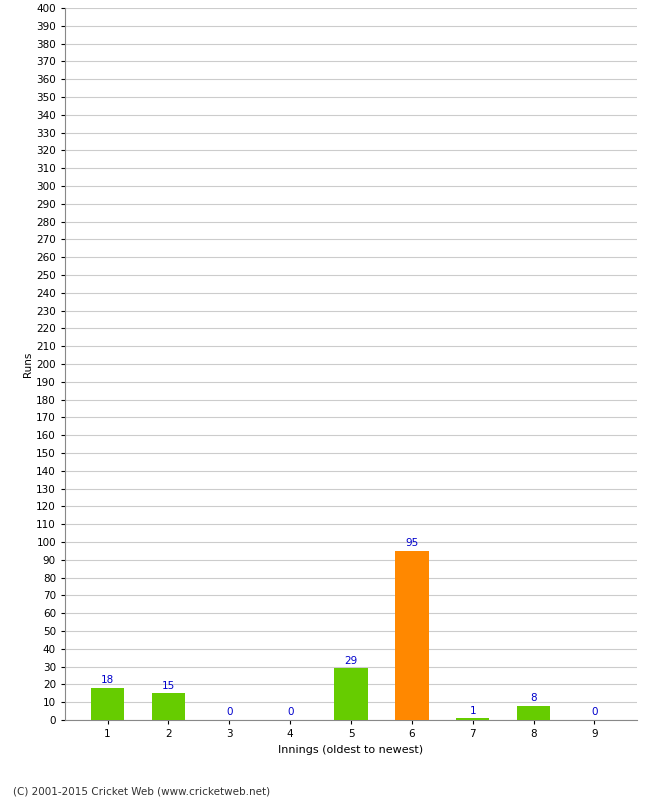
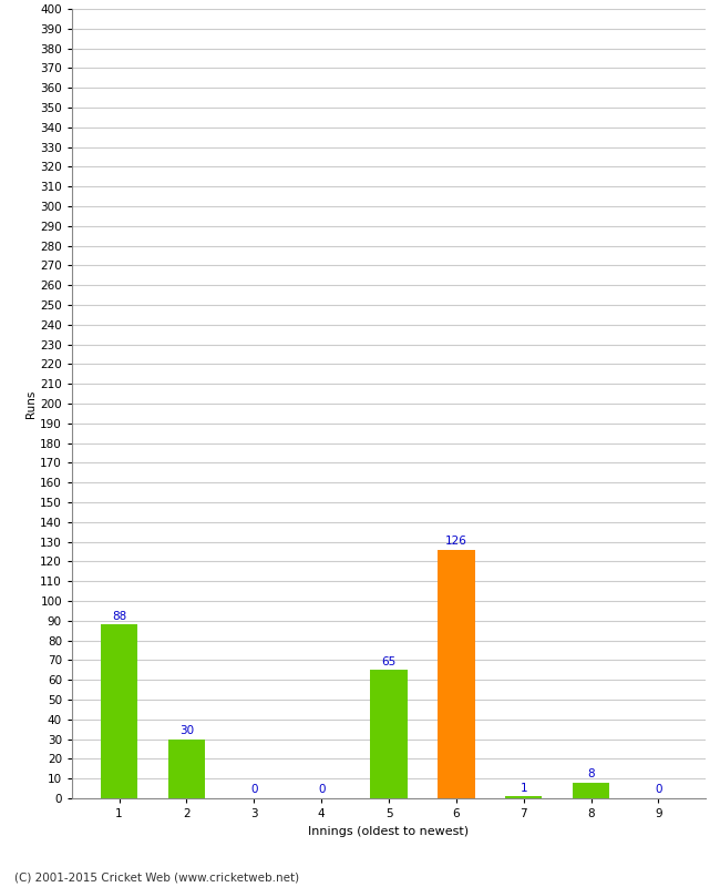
1: 18 -> 88
2: 15 -> 30
5: 29 -> 65
6: 95 -> 126
